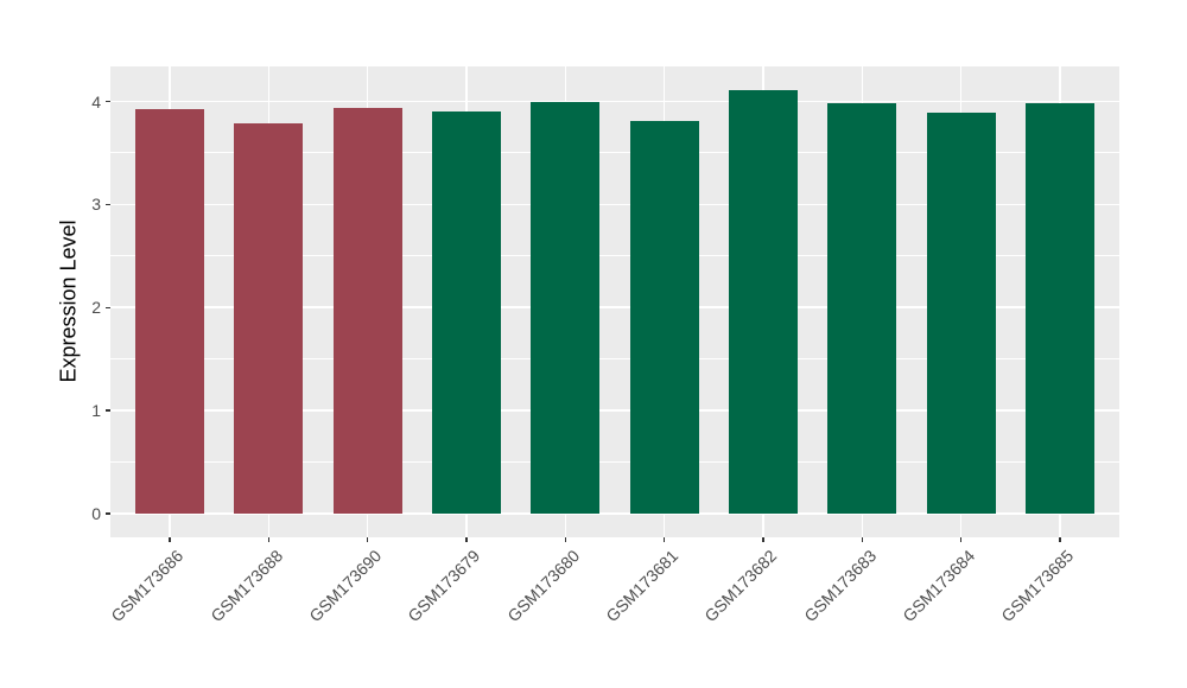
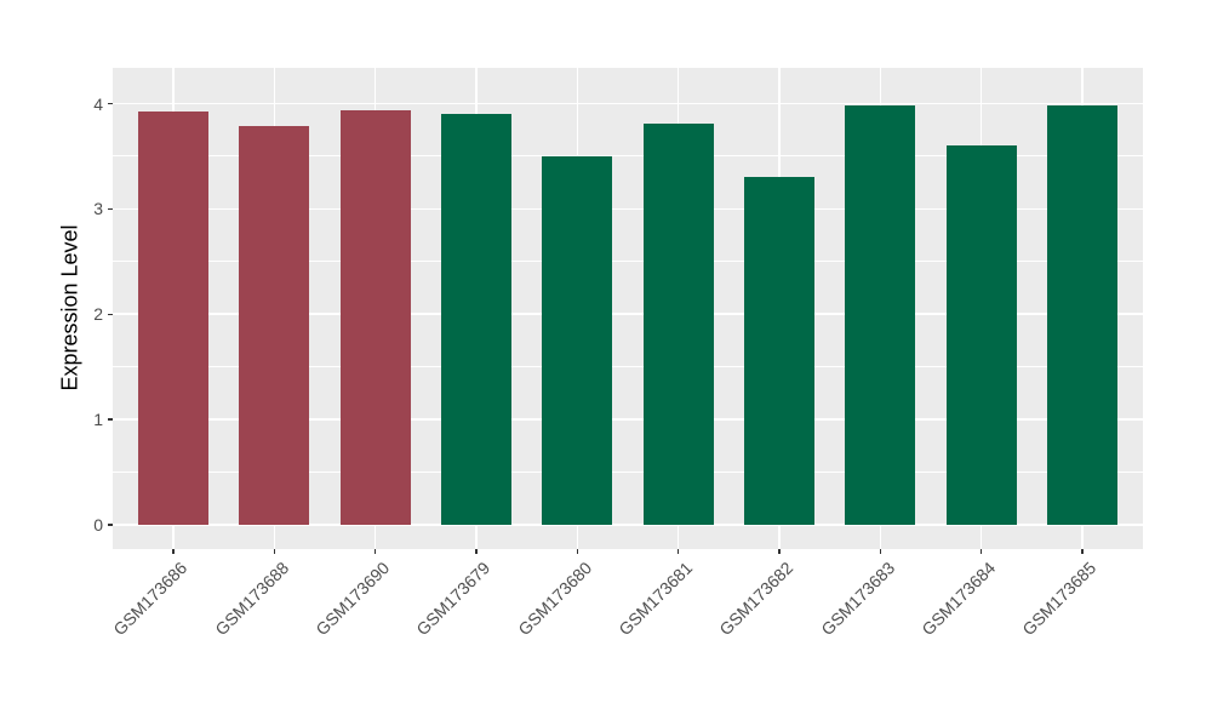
GSM173680: 4.0 -> 3.5
GSM173682: 4.1 -> 3.3
GSM173684: 3.9 -> 3.6
